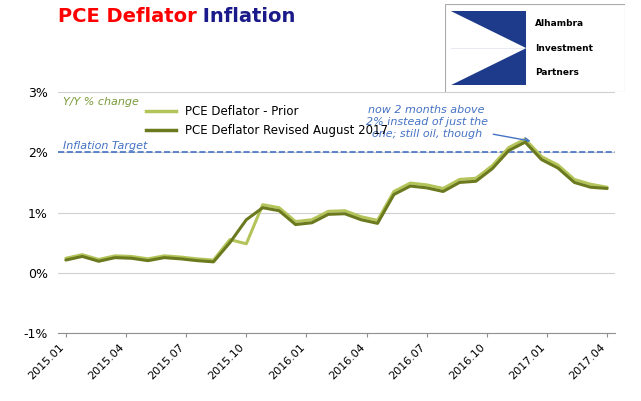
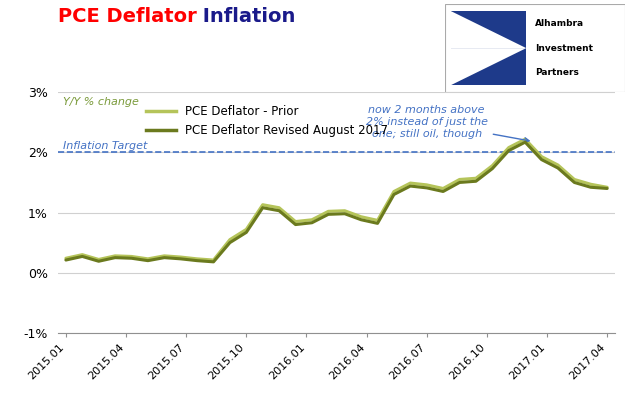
PCE Deflator - Prior/2015.10: 0.48% -> 0.72%
PCE Deflator Revised August 2017/2015.10: 0.88% -> 0.67%
